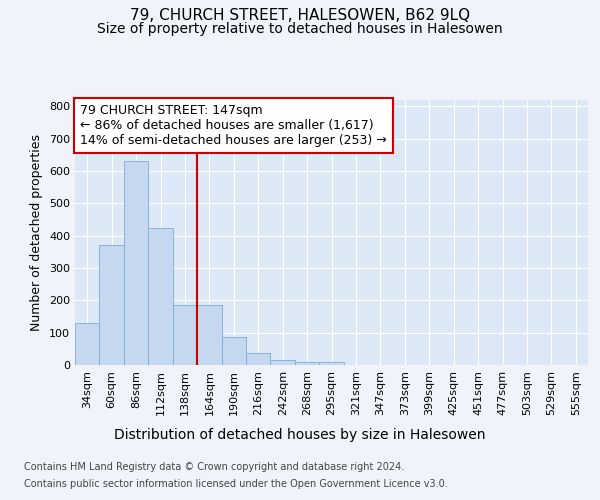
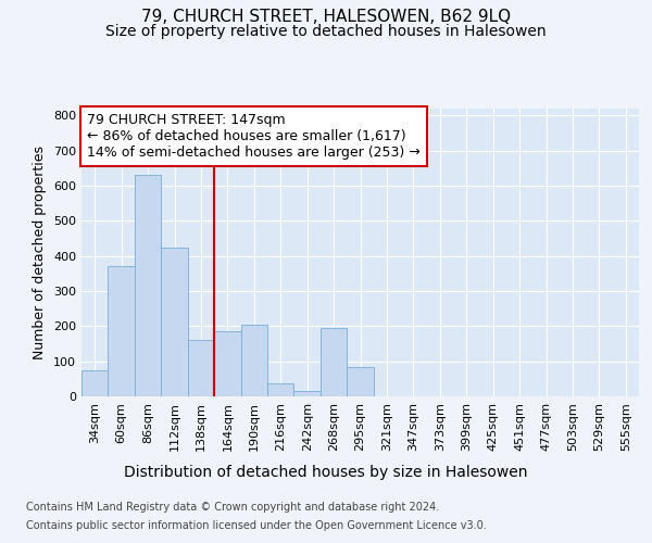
34sqm: 130 -> 75
138sqm: 185 -> 160
190sqm: 88 -> 205
268sqm: 8 -> 195
295sqm: 8 -> 85
